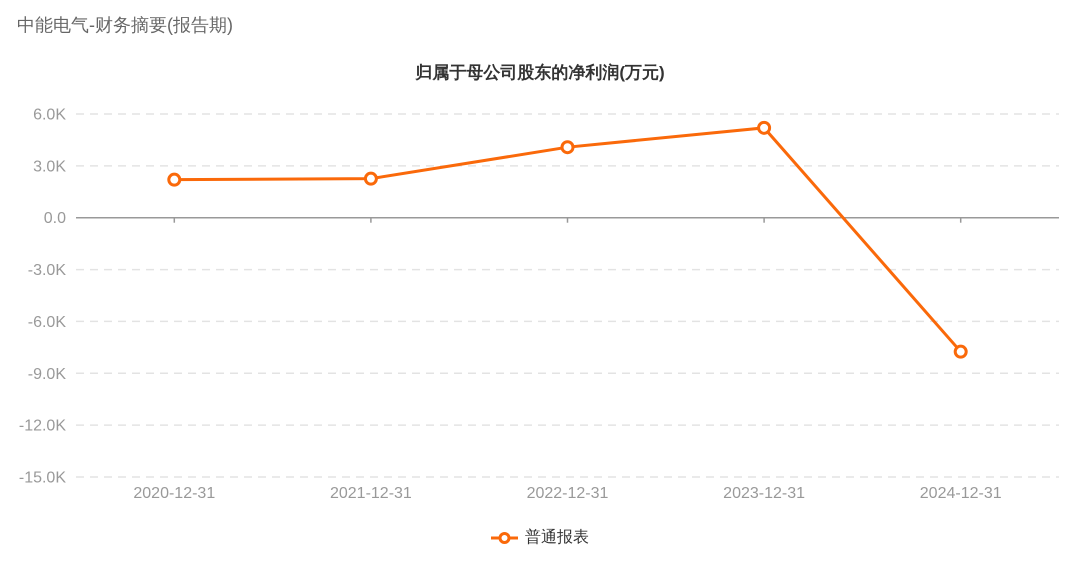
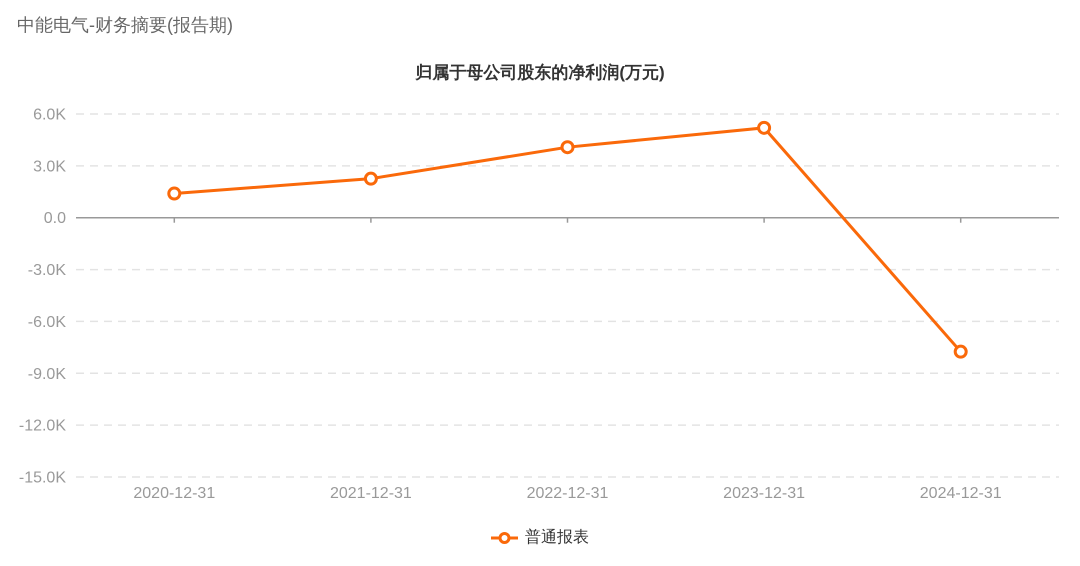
2020-12-31: 2.2K -> 1.4K
